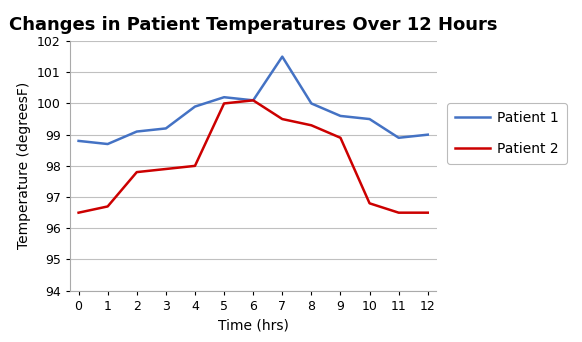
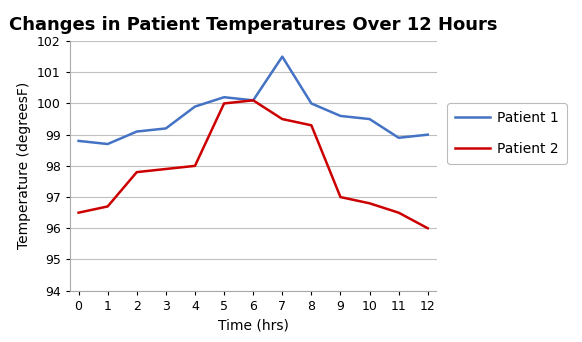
Patient 2/9: 98.9 -> 97.0
Patient 2/12: 96.5 -> 96.0
